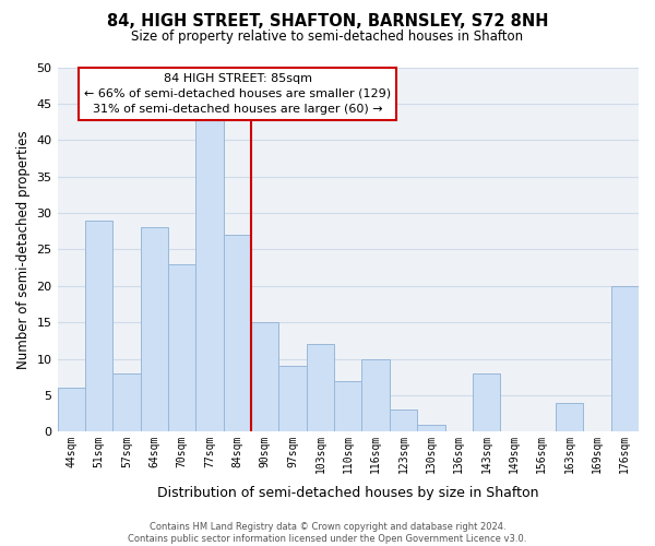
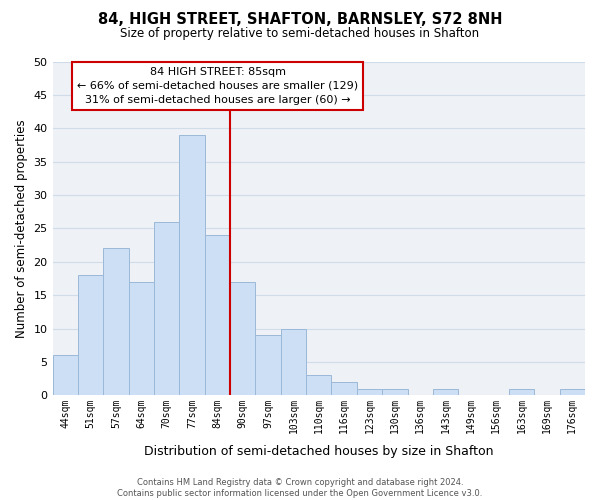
51sqm: 29 -> 18
57sqm: 8 -> 22
64sqm: 28 -> 17
70sqm: 23 -> 26
77sqm: 43 -> 39
84sqm: 27 -> 24
90sqm: 15 -> 17
103sqm: 12 -> 10
110sqm: 7 -> 3
116sqm: 10 -> 2
123sqm: 3 -> 1
143sqm: 8 -> 1
163sqm: 4 -> 1
176sqm: 20 -> 1
